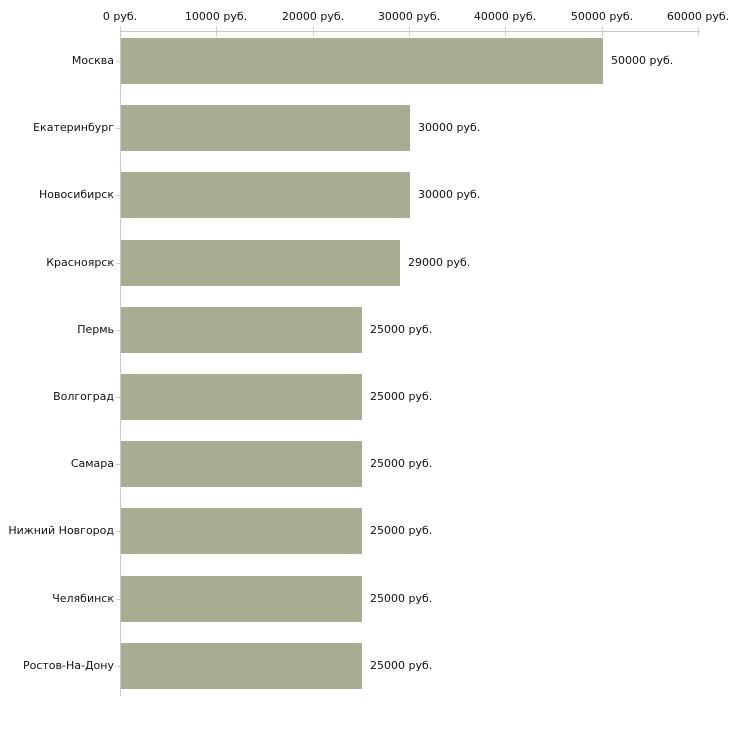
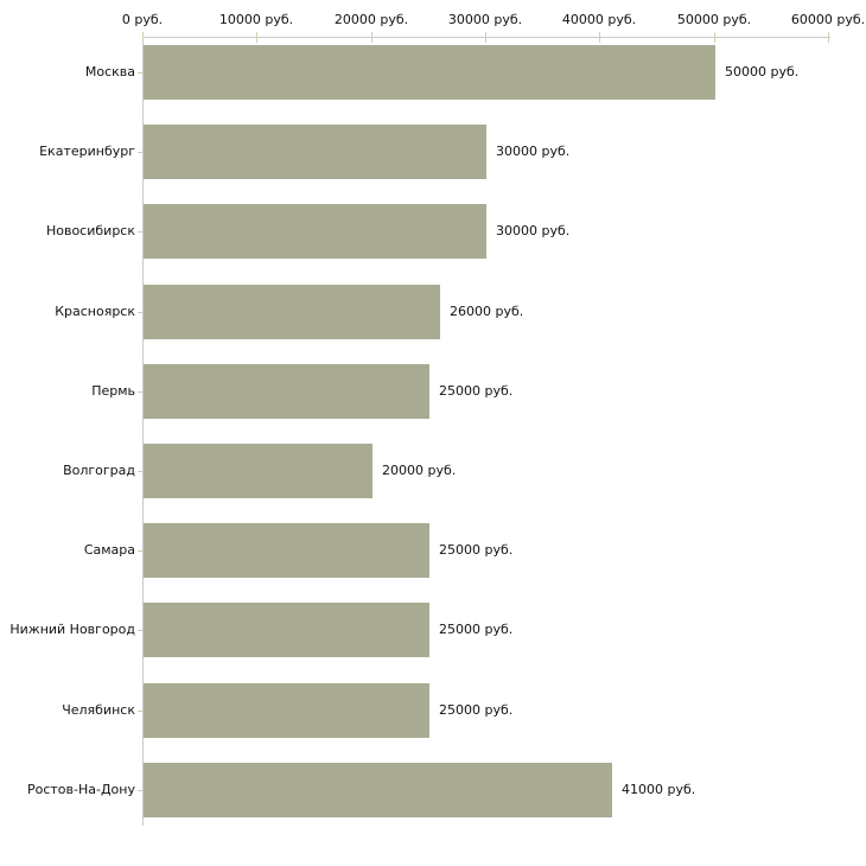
Красноярск: 29000 -> 26000
Волгоград: 25000 -> 20000
Ростов-На-Дону: 25000 -> 41000
